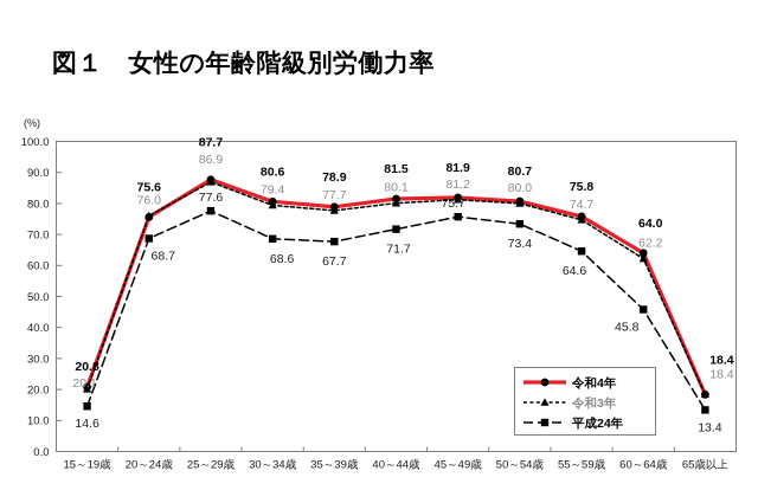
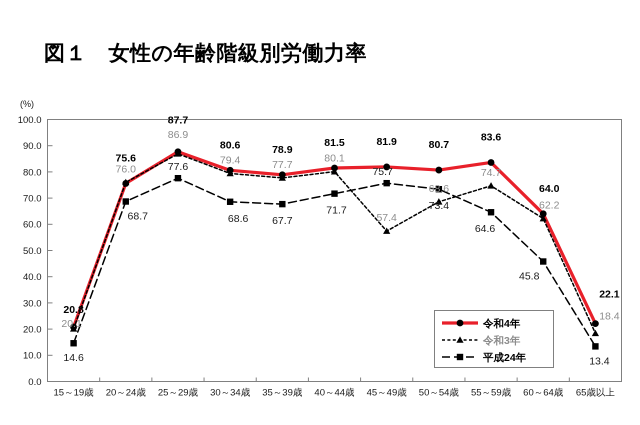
令和3年/45～49歳: 81.2 -> 57.4
令和3年/50～54歳: 80.0 -> 68.6
令和4年/55～59歳: 75.8 -> 83.6
令和4年/65歳以上: 18.4 -> 22.1
